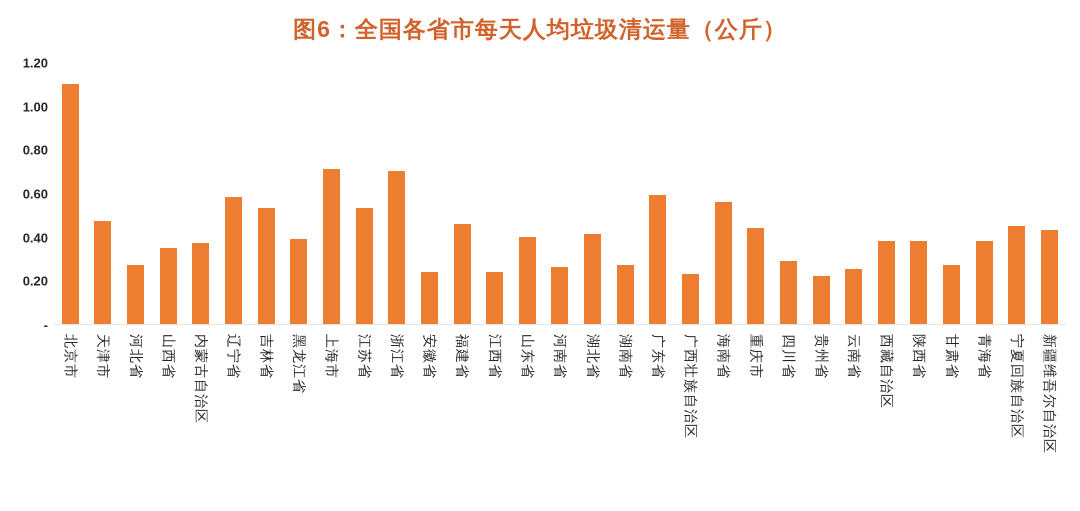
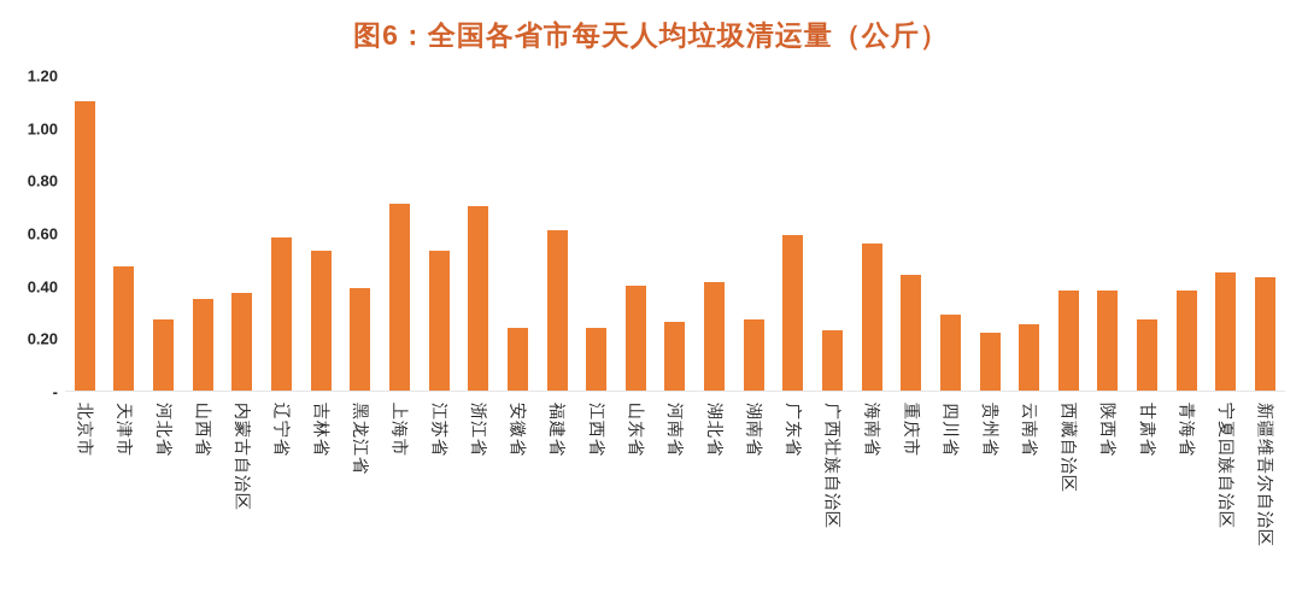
福建省: 0.46 -> 0.61
